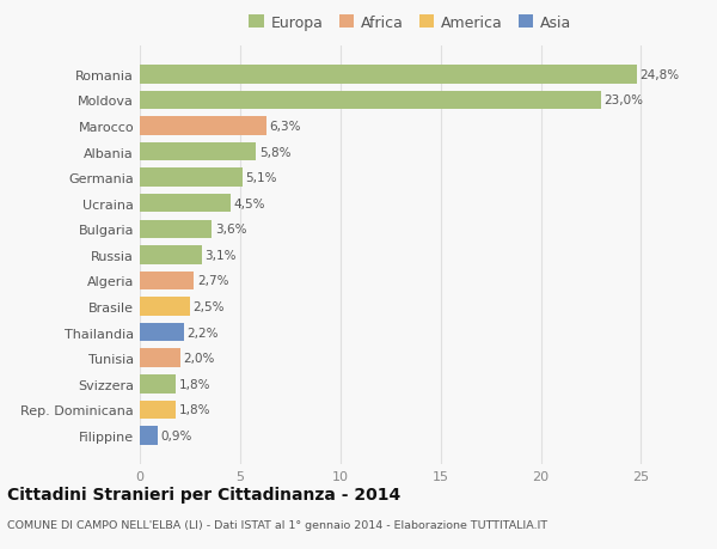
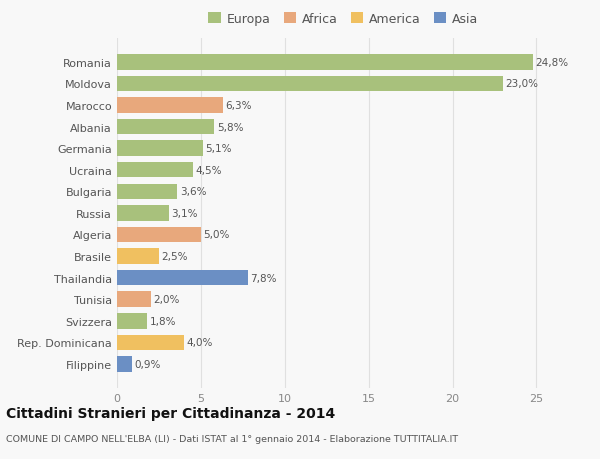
Algeria: 2,7% -> 5,0%
Thailandia: 2,2% -> 7,8%
Rep. Dominicana: 1,8% -> 4,0%
